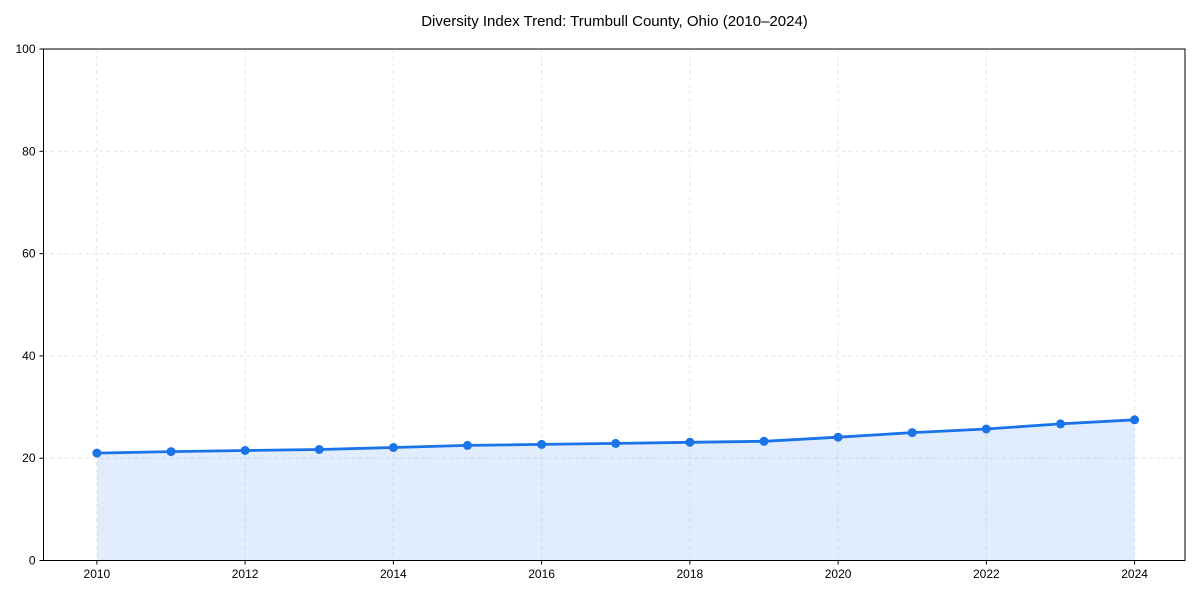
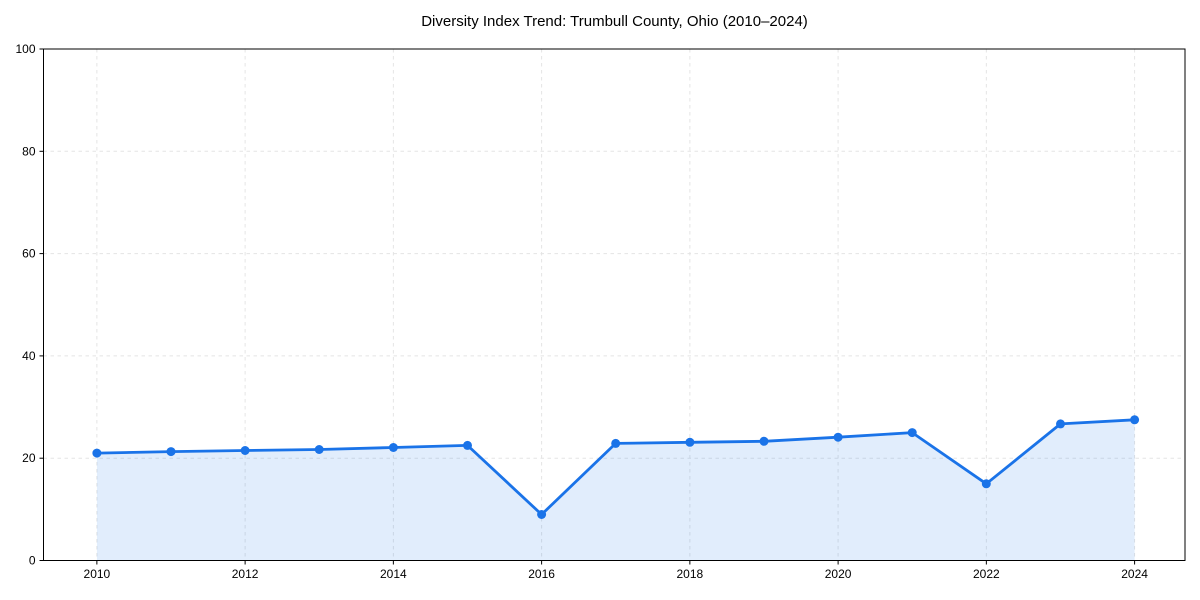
2016: 23 -> 9
2022: 26 -> 15
